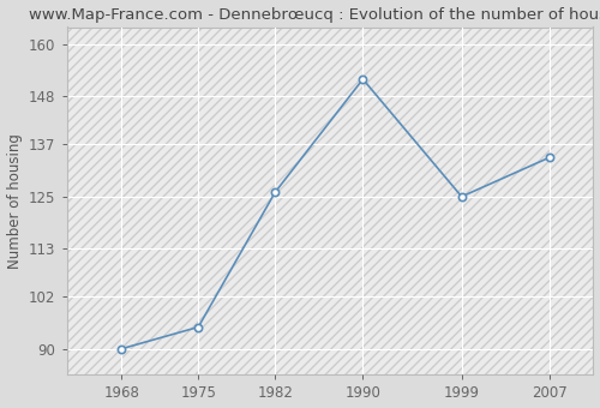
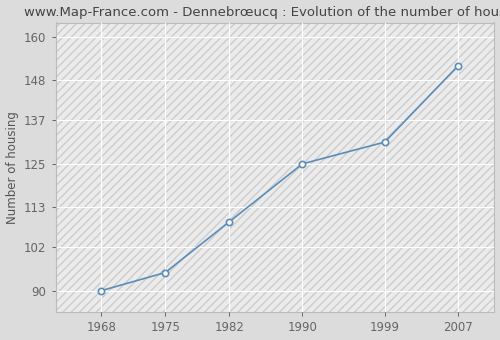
1982: 126 -> 109
1990: 152 -> 125
1999: 125 -> 131
2007: 134 -> 152
